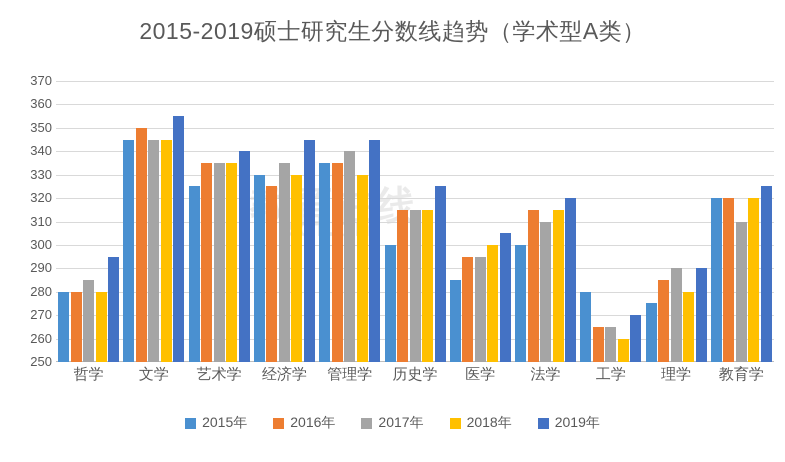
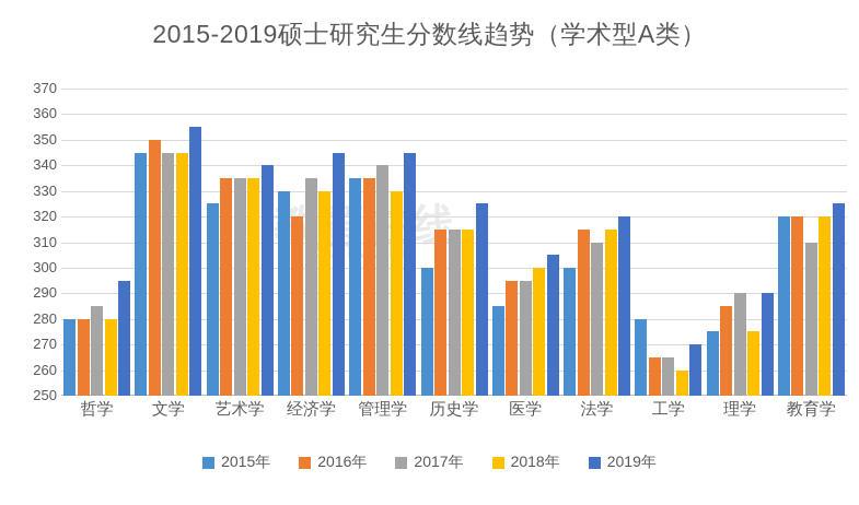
2016年/经济学: 325 -> 320
2018年/理学: 280 -> 275
